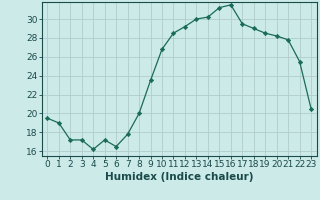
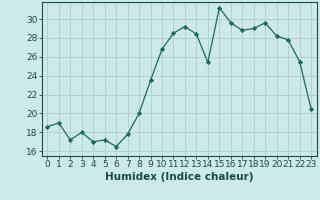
0: 19.5 -> 18.6
3: 17.2 -> 18.0
4: 16.2 -> 17.0
13: 30.0 -> 28.4
14: 30.2 -> 25.4
16: 31.5 -> 29.6
17: 29.5 -> 28.8
19: 28.5 -> 29.6
